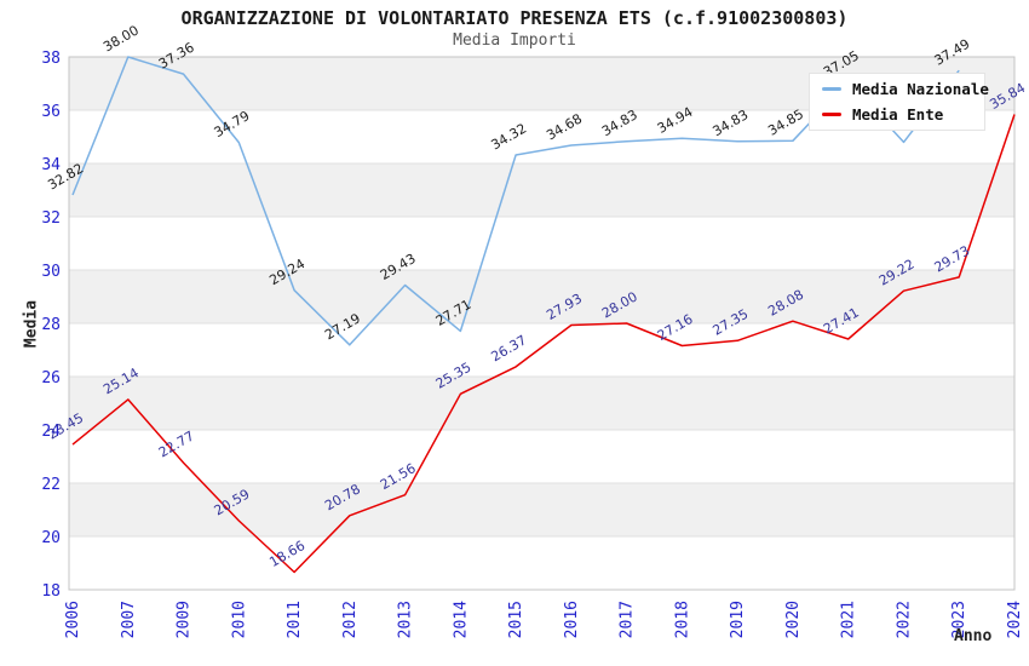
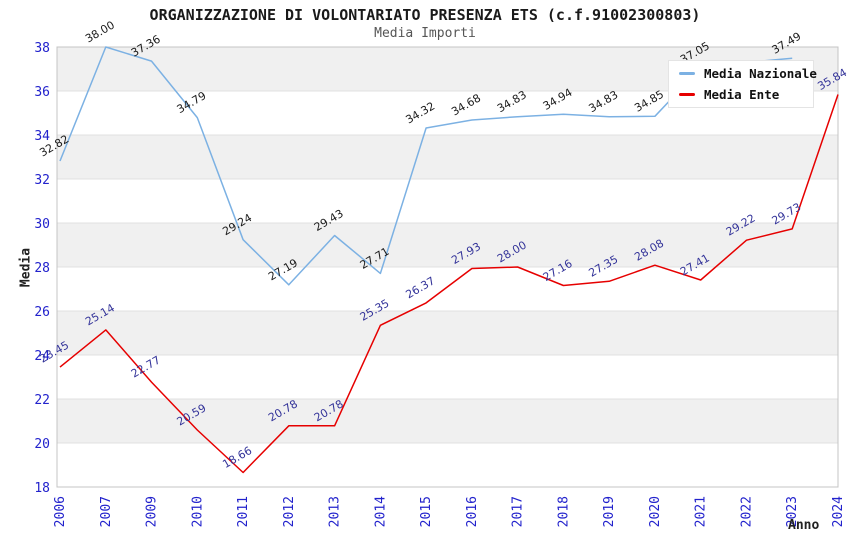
Media Ente/2013: 21.56 -> 20.78
Media Nazionale/2022: 34.8 -> 37.3
